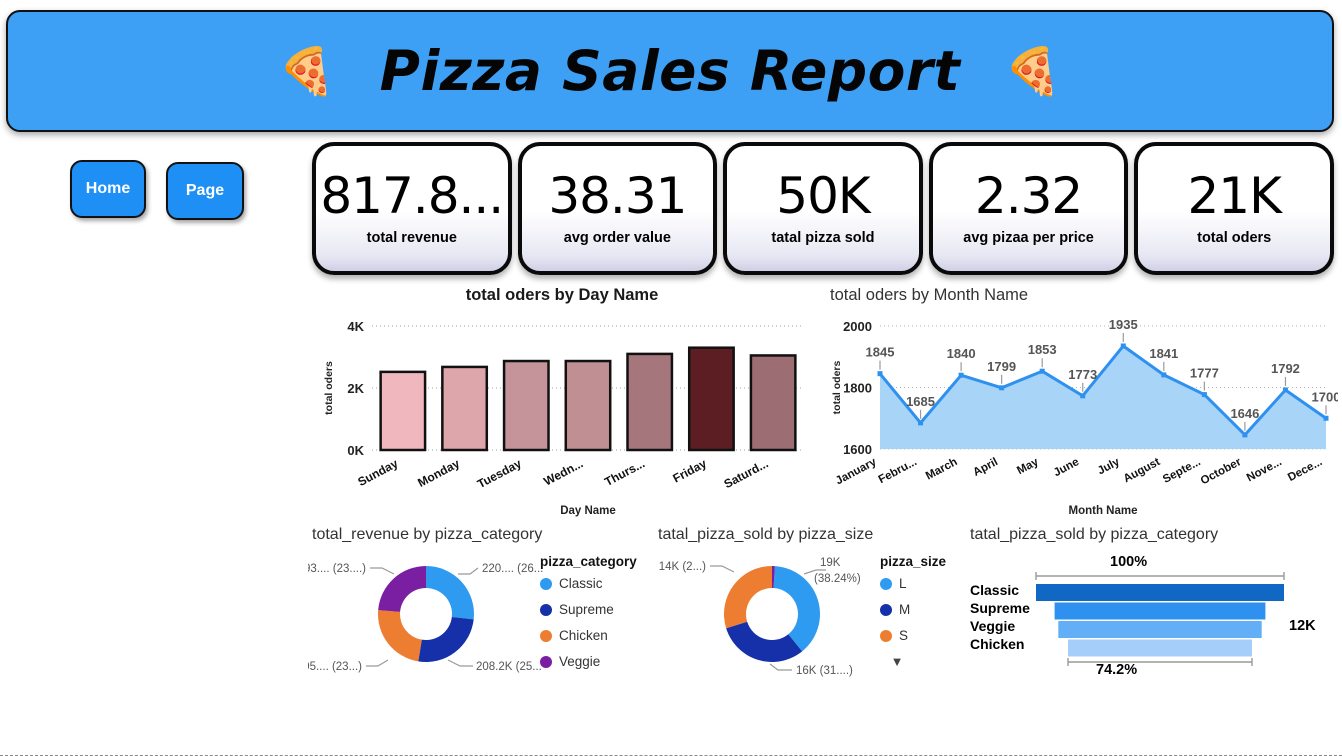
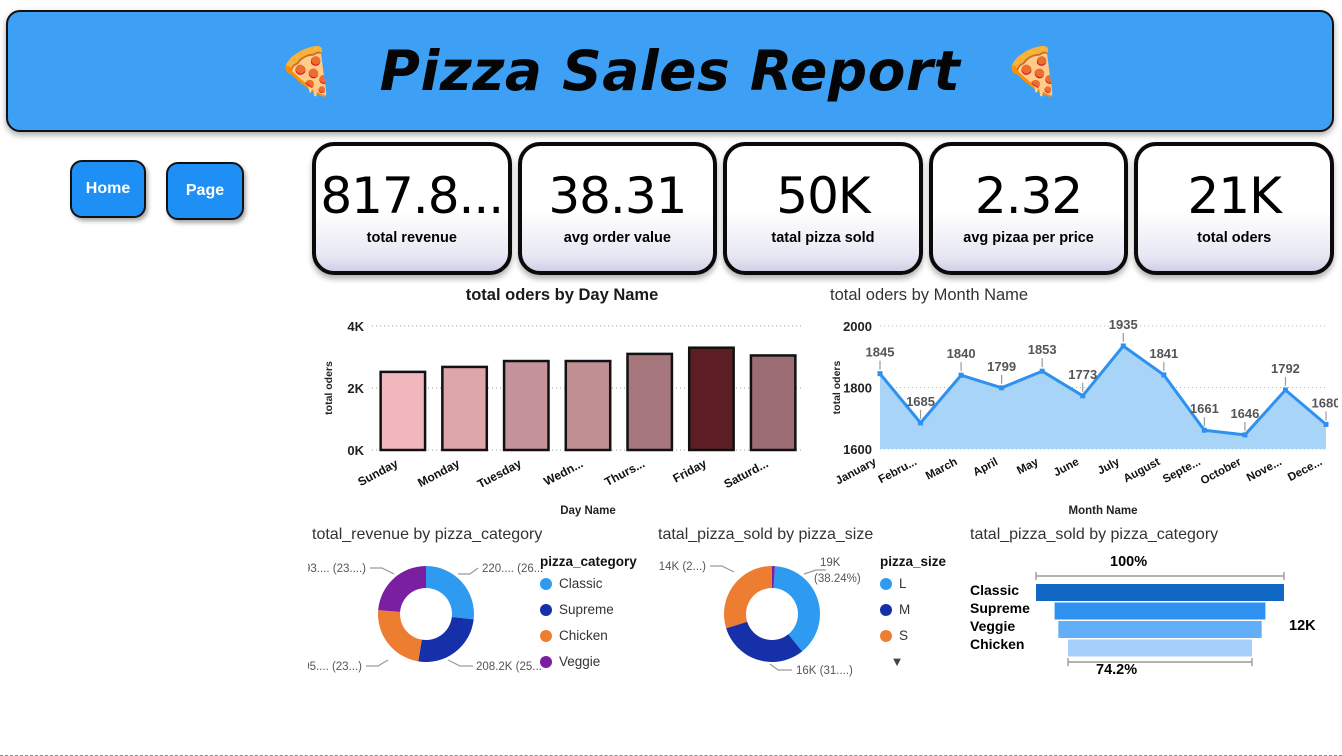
total oders by Month Name/Septe...: 1777 -> 1661
total oders by Month Name/Dece...: 1700 -> 1680
